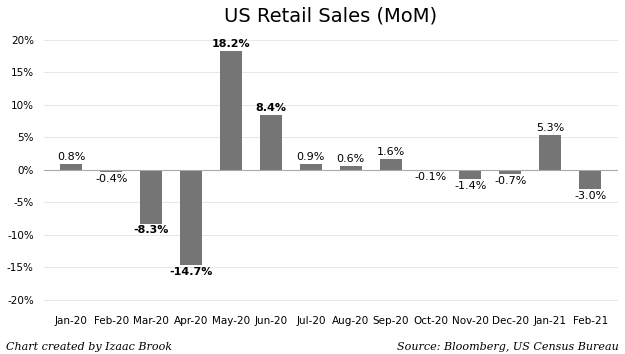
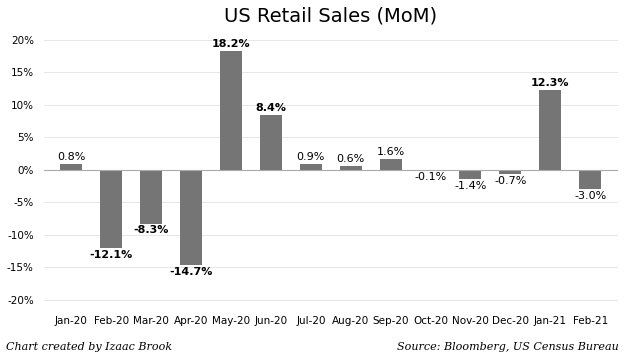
Feb-20: -0.4% -> -12.1%
Jan-21: 5.3% -> 12.3%
